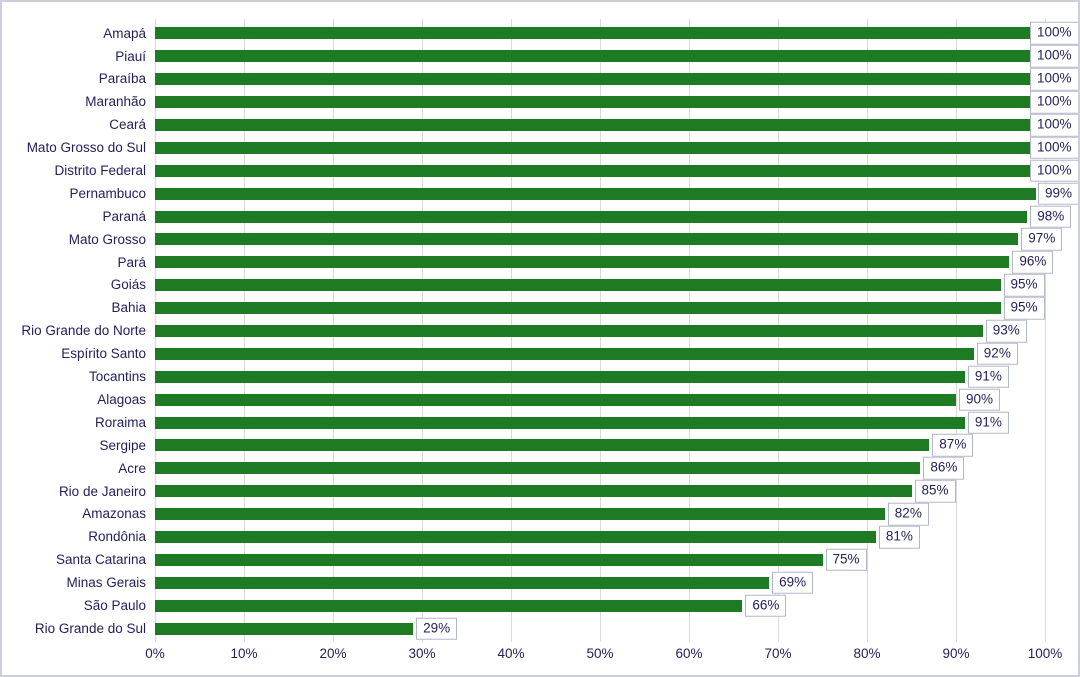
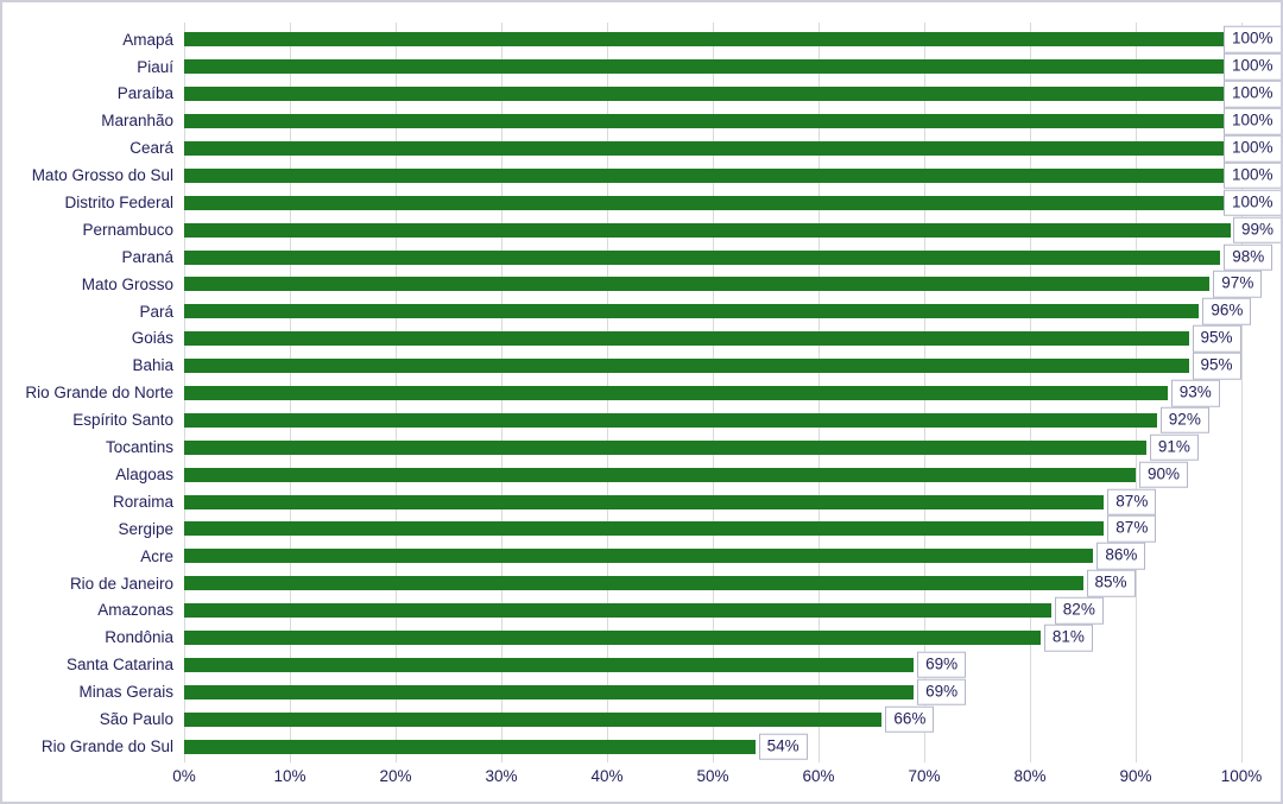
Roraima: 91% -> 87%
Santa Catarina: 75% -> 69%
Rio Grande do Sul: 29% -> 54%
